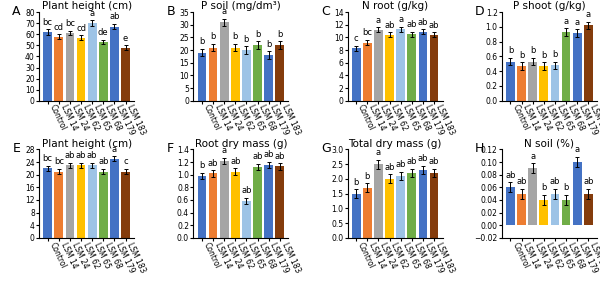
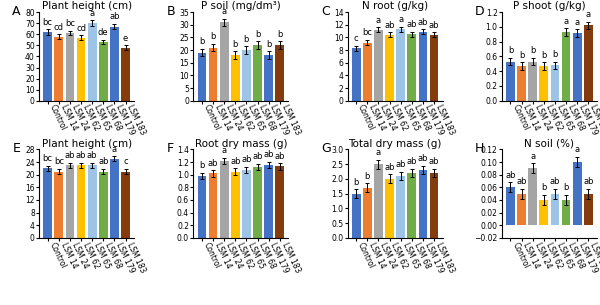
P soil (mg/dm³)/LSM 62: 21 -> 18
Root dry mass (g)/LSM 65: 0.58 -> 1.07
